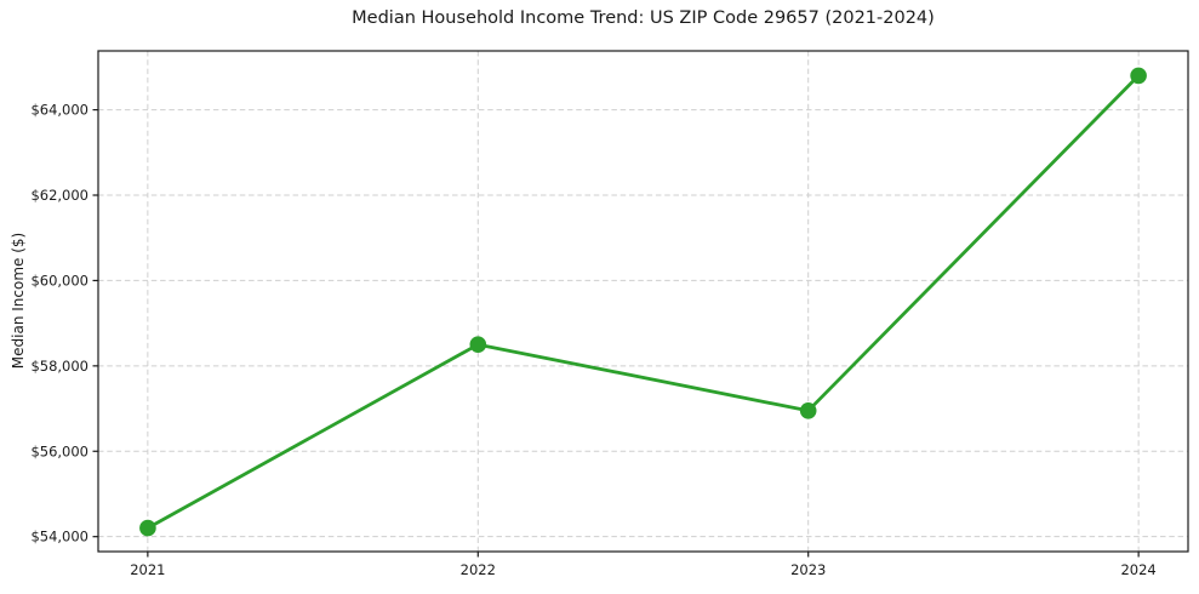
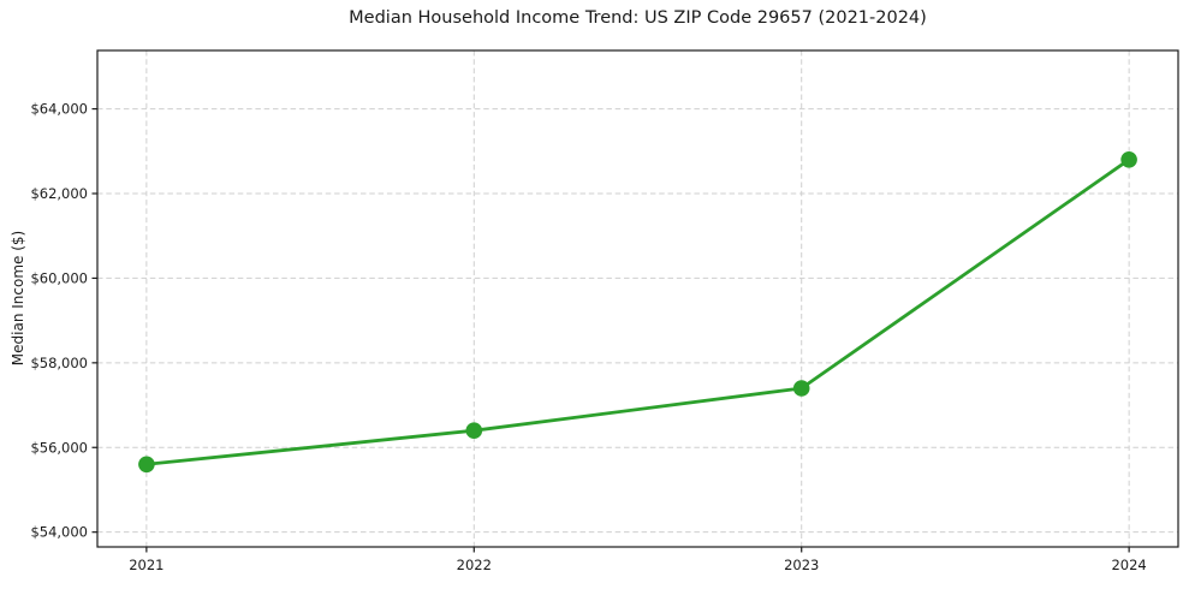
2021: $54200 -> $55600
2022: $58500 -> $56400
2023: $57000 -> $57400
2024: $64800 -> $62800
